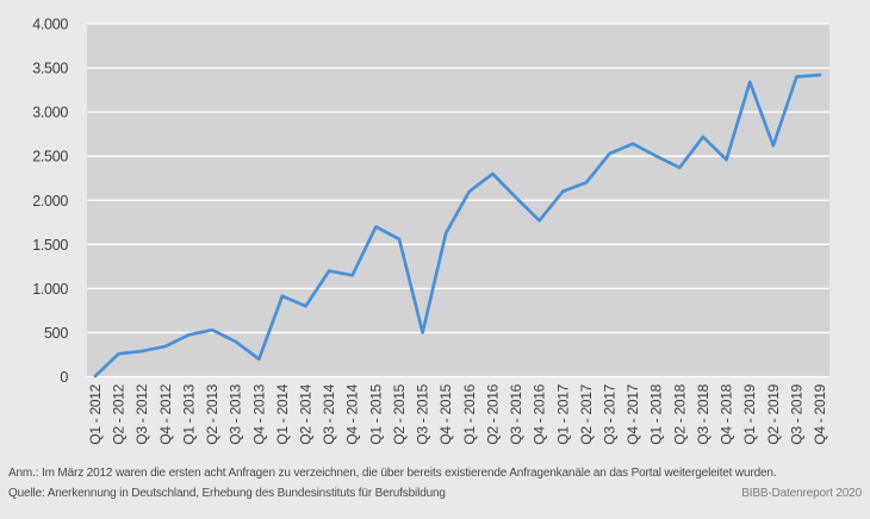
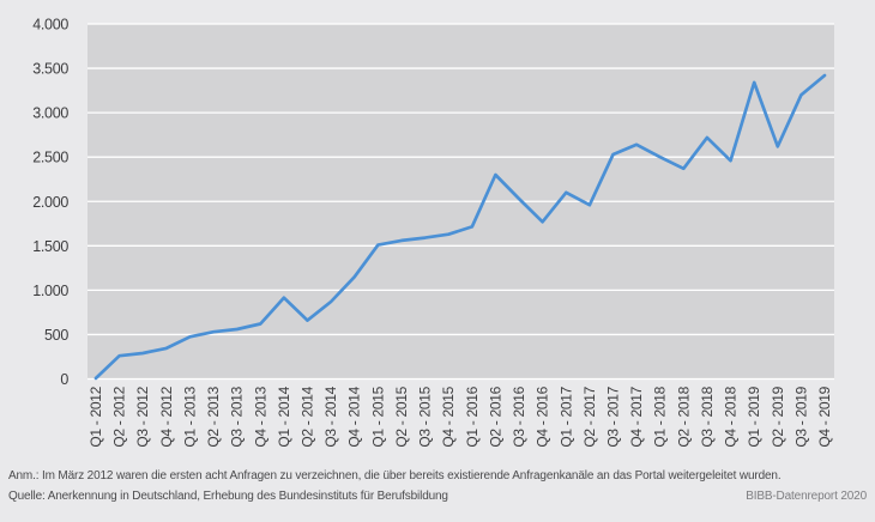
Q3 - 2013: 400 -> 600
Q4 - 2013: 200 -> 600
Q2 - 2014: 800 -> 700
Q3 - 2014: 1200 -> 900
Q1 - 2015: 1700 -> 1500
Q3 - 2015: 500 -> 1600
Q1 - 2016: 2100 -> 1700
Q2 - 2017: 2200 -> 2000
Q3 - 2019: 3400 -> 3200
